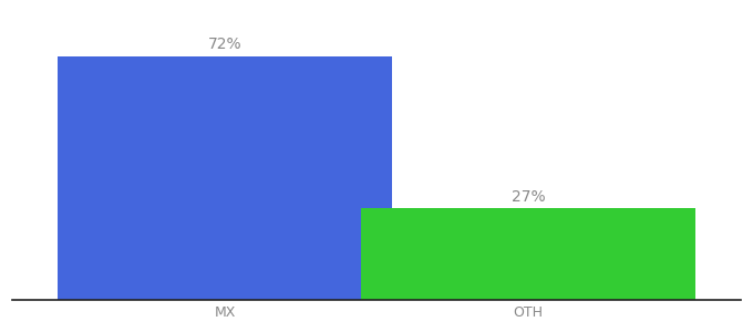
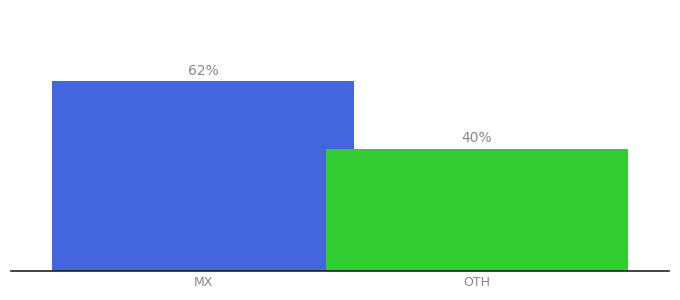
MX: 72% -> 62%
OTH: 27% -> 40%
